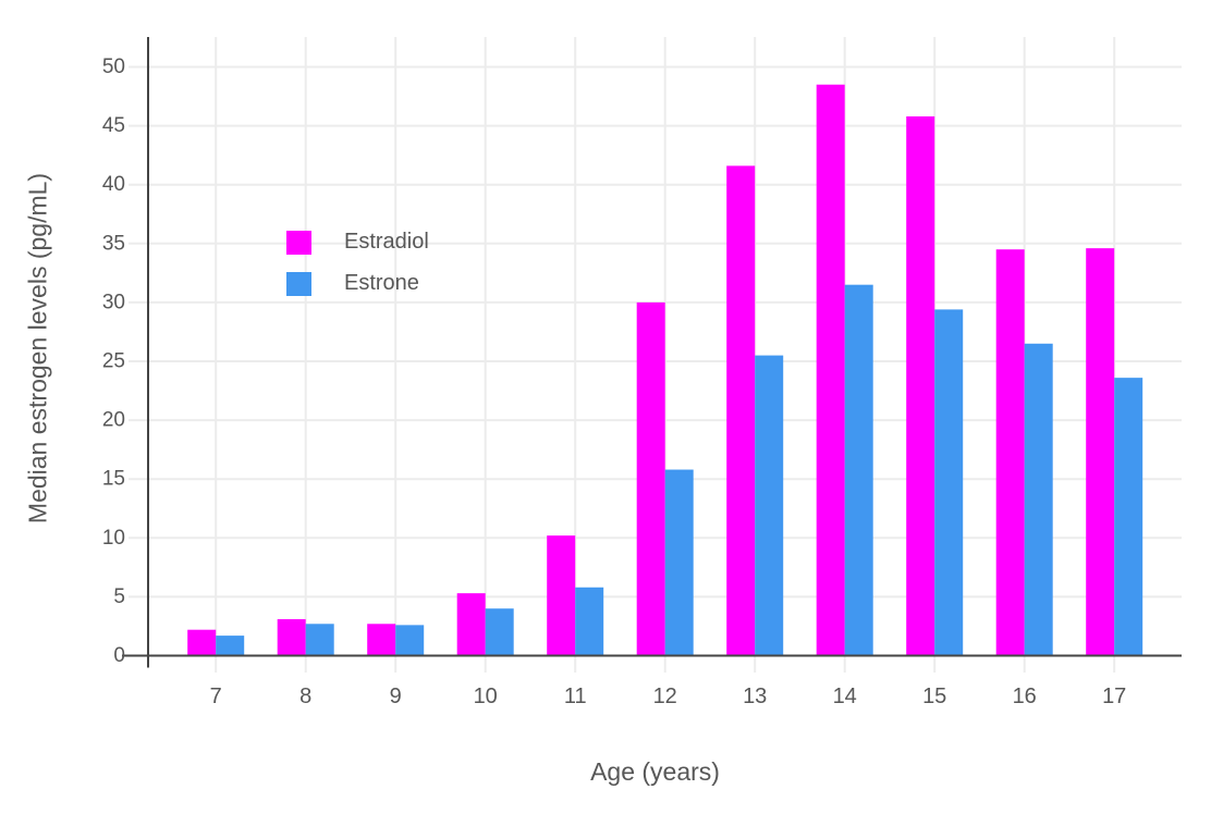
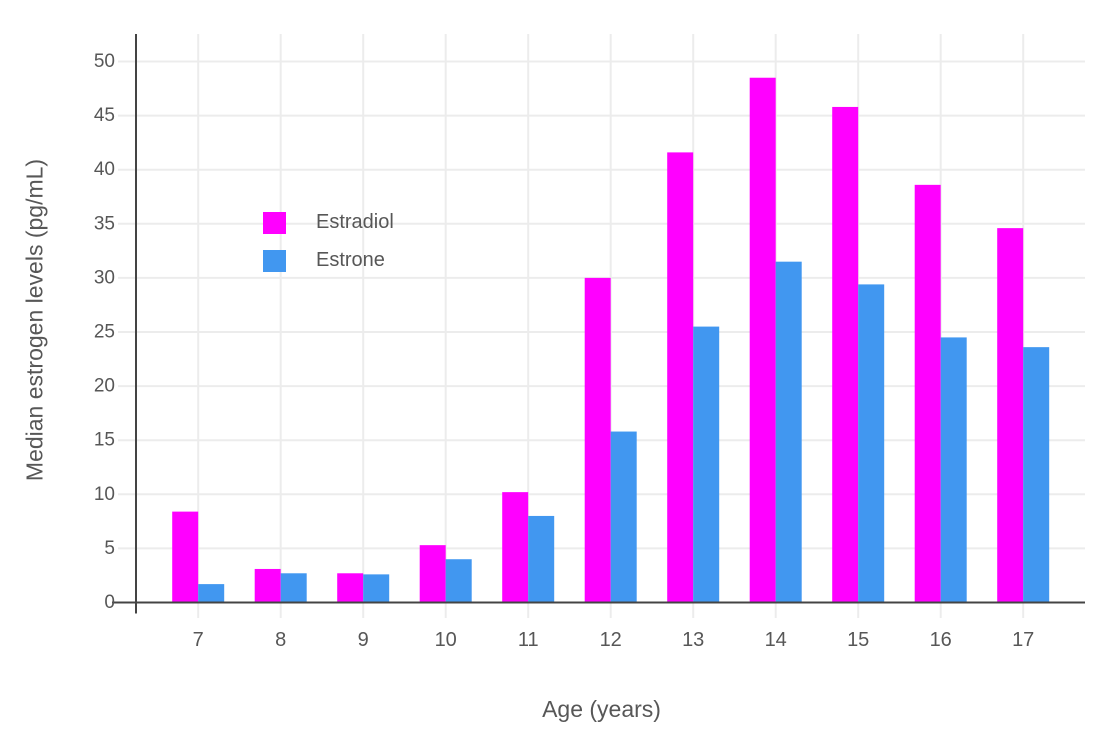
Estradiol/7: 2.2 -> 8.4
Estrone/11: 5.8 -> 8.0
Estradiol/16: 34.5 -> 38.6
Estrone/16: 26.5 -> 24.5
